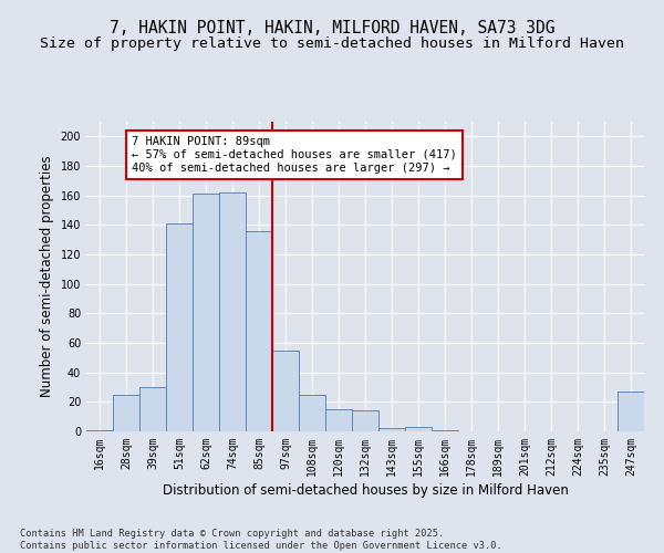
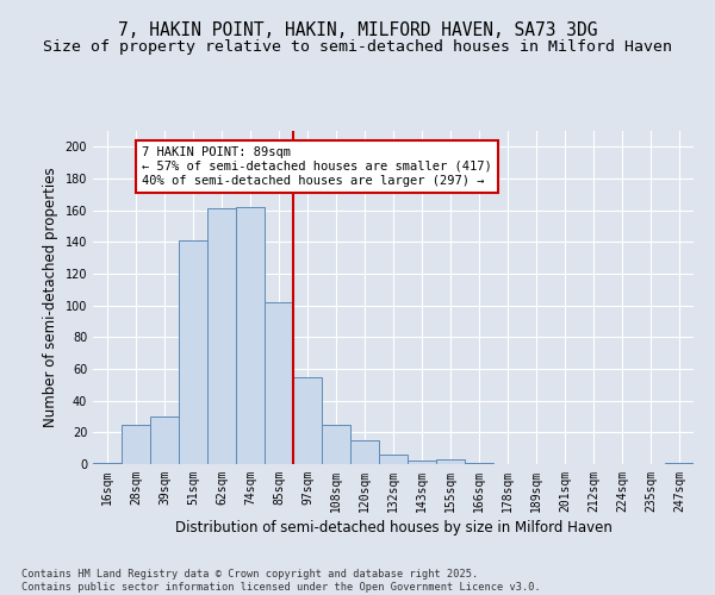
85sqm: 136 -> 102
132sqm: 14 -> 6
247sqm: 27 -> 1
